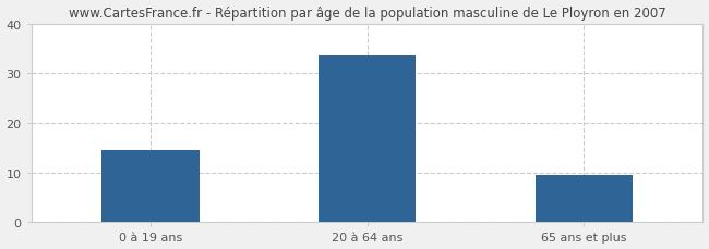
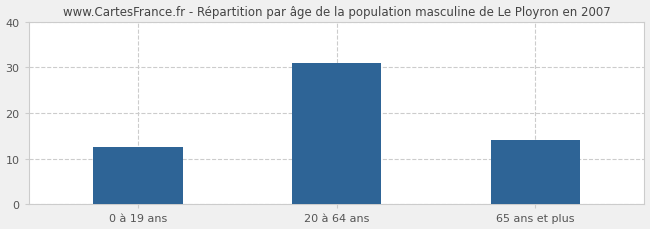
0 à 19 ans: 14.5 -> 12.5
20 à 64 ans: 33.5 -> 31.0
65 ans et plus: 9.5 -> 14.0
